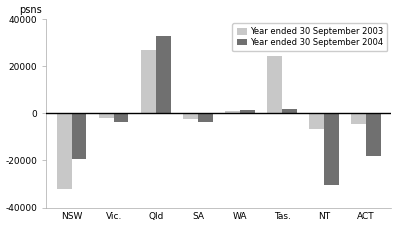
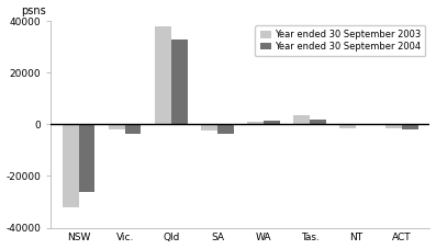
Year ended 30 September 2004/NSW: -19500 -> -26000
Year ended 30 September 2003/Qld: 27000 -> 38000
Year ended 30 September 2003/Tas.: 24500 -> 3500
Year ended 30 September 2003/NT: -6500 -> -1500
Year ended 30 September 2004/NT: -30500 -> -500
Year ended 30 September 2003/ACT: -4500 -> -1500
Year ended 30 September 2004/ACT: -18000 -> -2000
